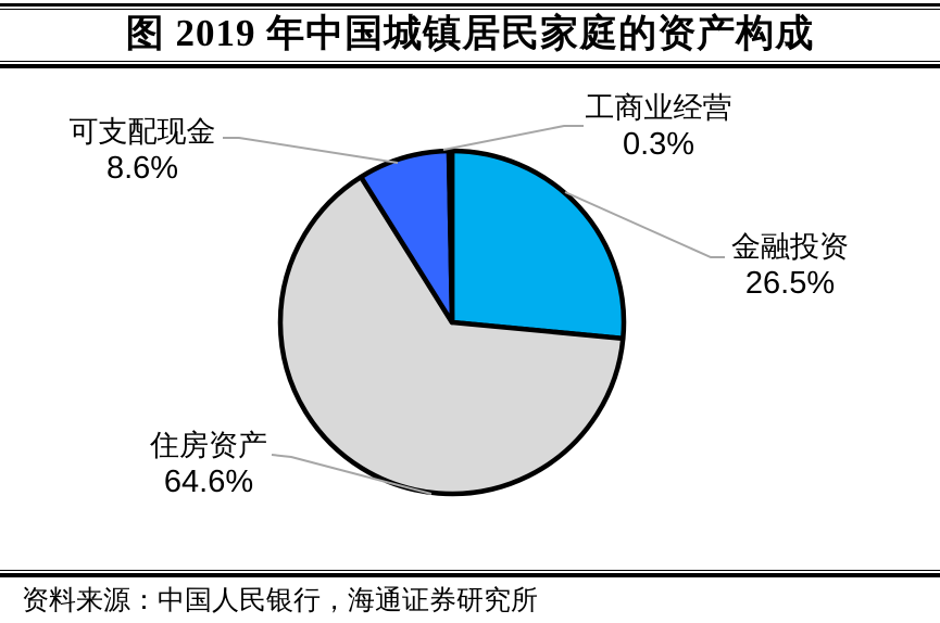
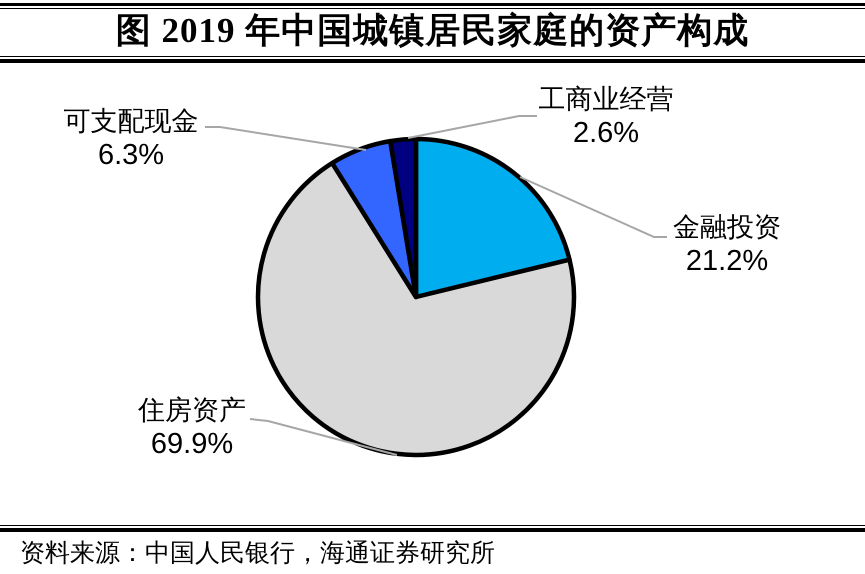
金融投资: 26.5% -> 21.2%
住房资产: 64.6% -> 69.9%
可支配现金: 8.6% -> 6.3%
工商业经营: 0.3% -> 2.6%
